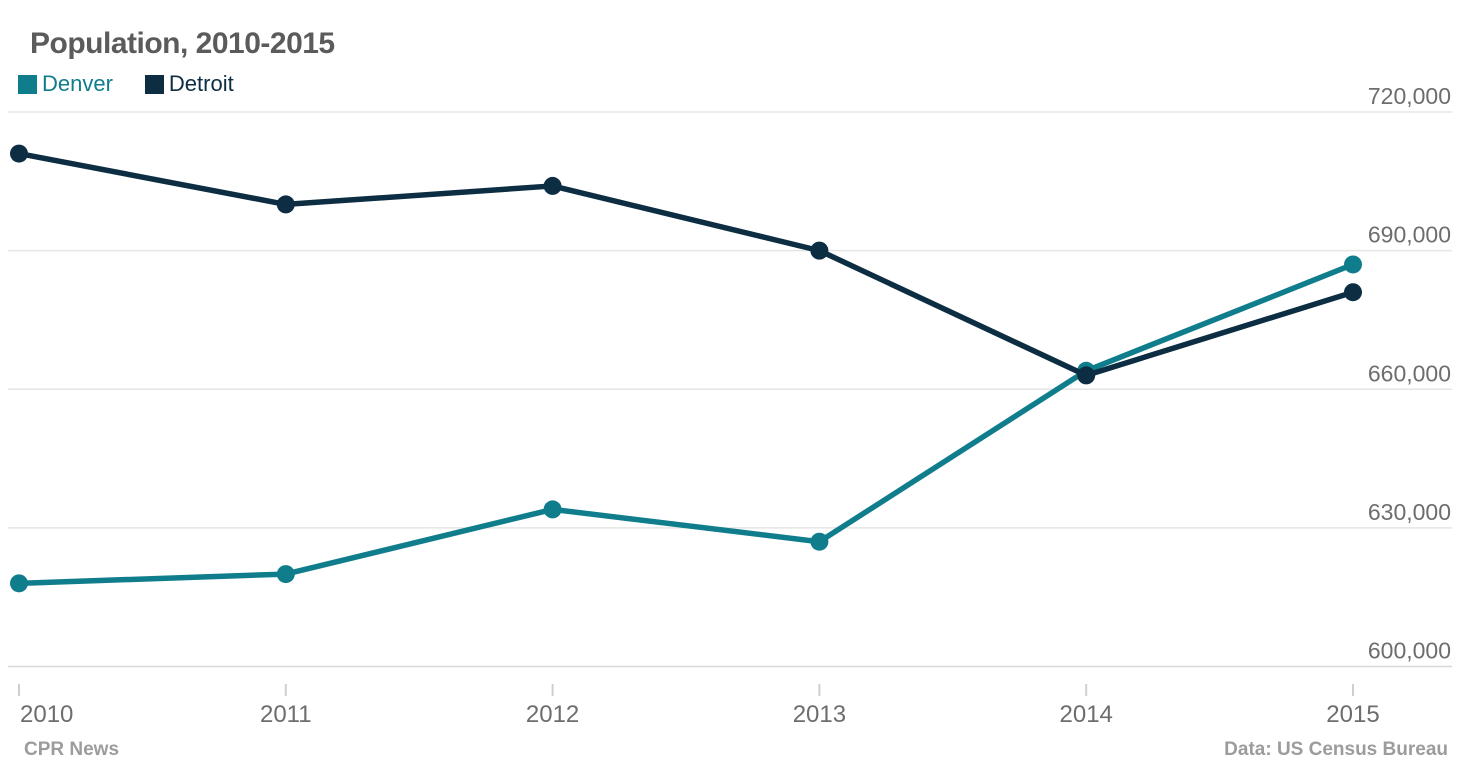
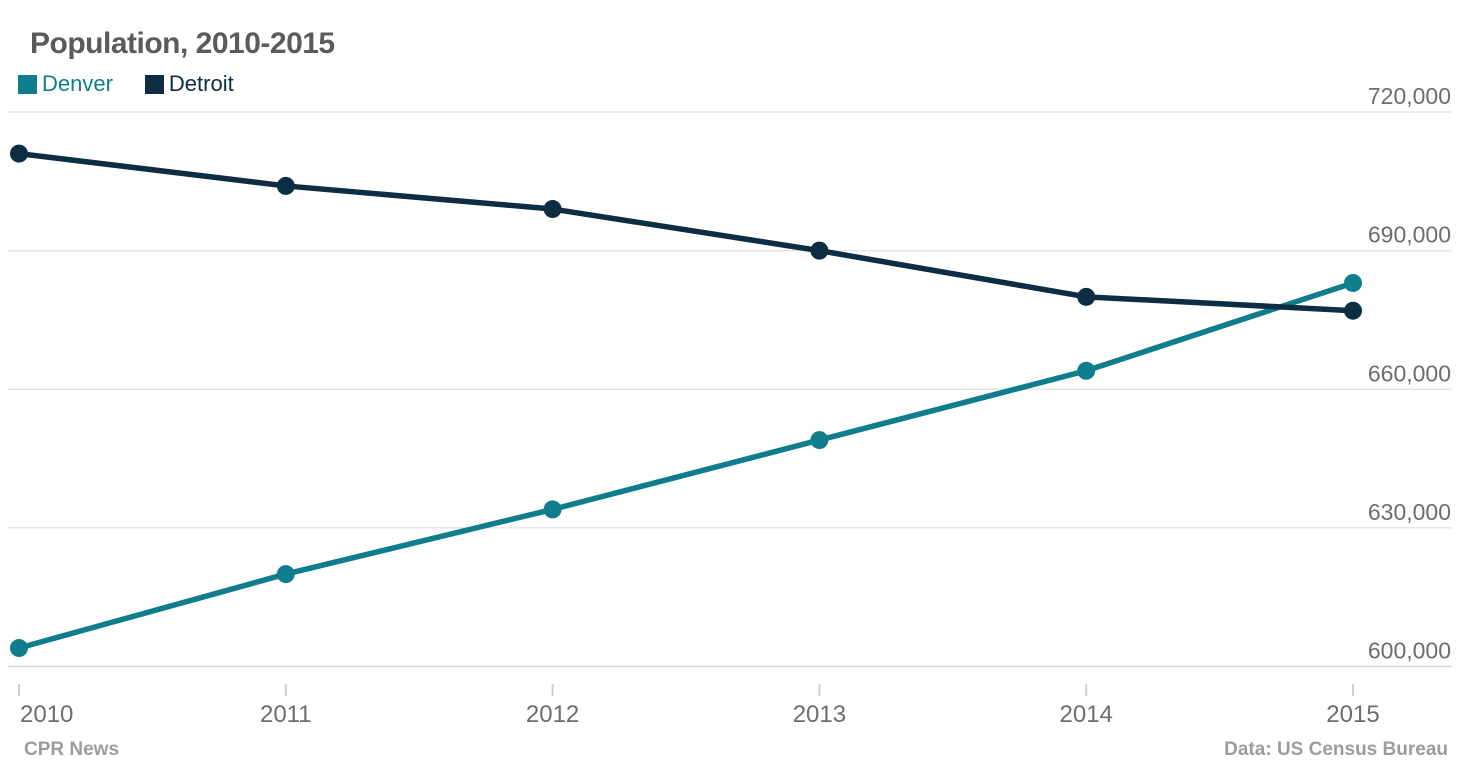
Denver/2010: 618000 -> 604000
Detroit/2011: 700000 -> 704000
Detroit/2012: 704000 -> 699000
Denver/2013: 627000 -> 649000
Detroit/2014: 663000 -> 680000
Denver/2015: 687000 -> 683000
Detroit/2015: 681000 -> 677000
